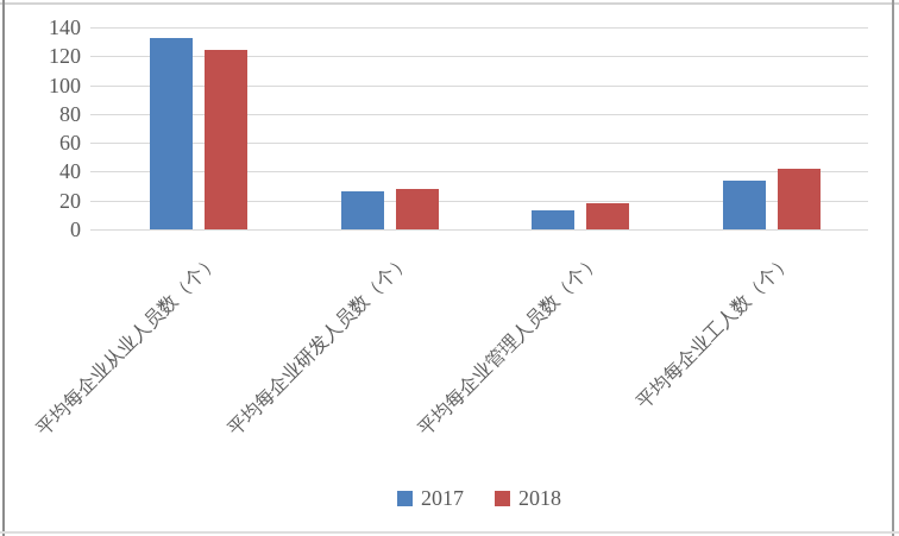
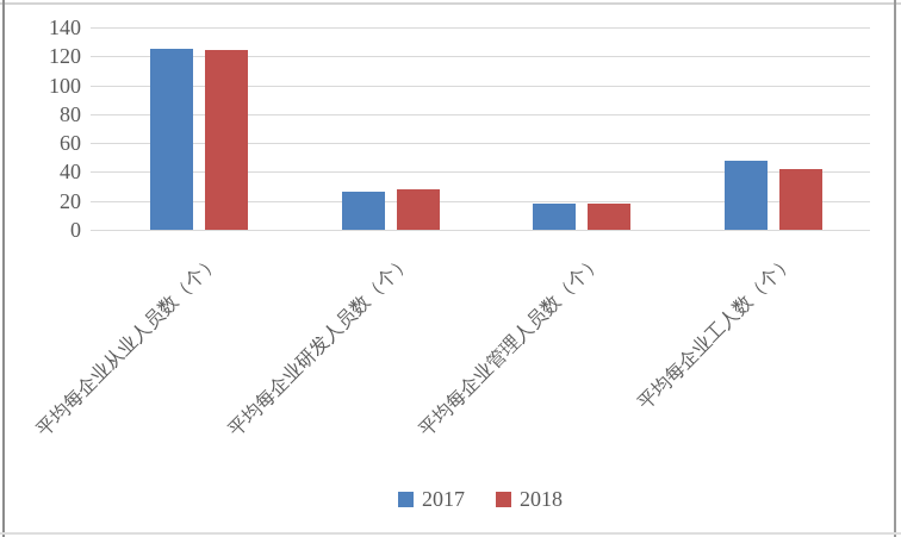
2017/平均每企业从业人员数（个）: 133 -> 125
2017/平均每企业管理人员数（个）: 13 -> 18
2017/平均每企业工人数（个）: 34 -> 48
